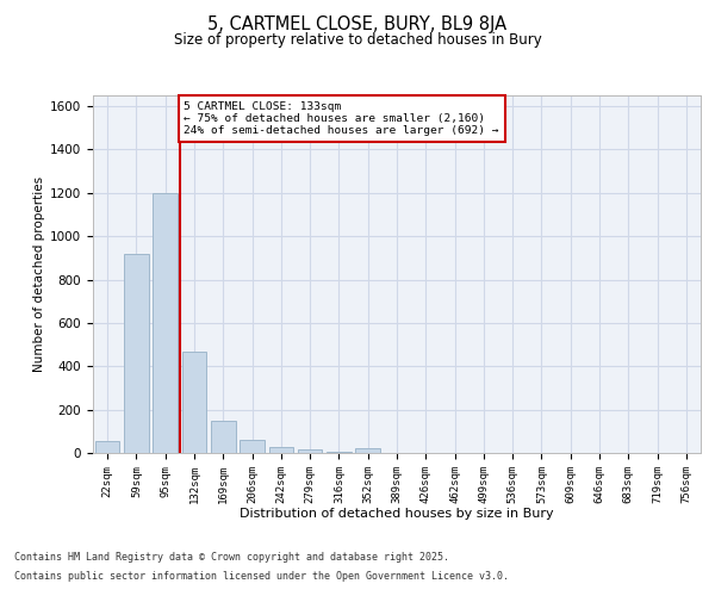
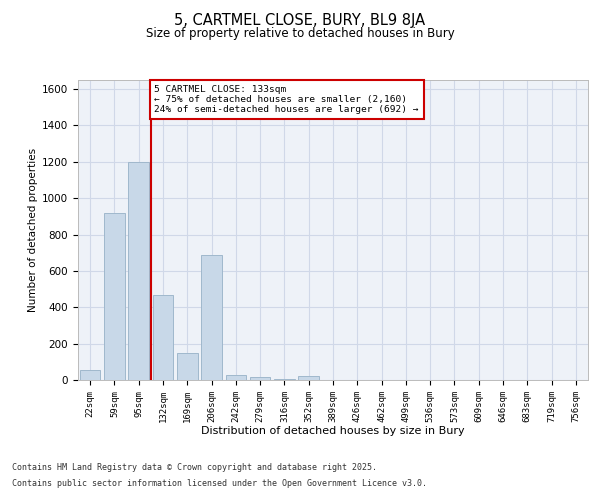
206sqm: 60 -> 690
